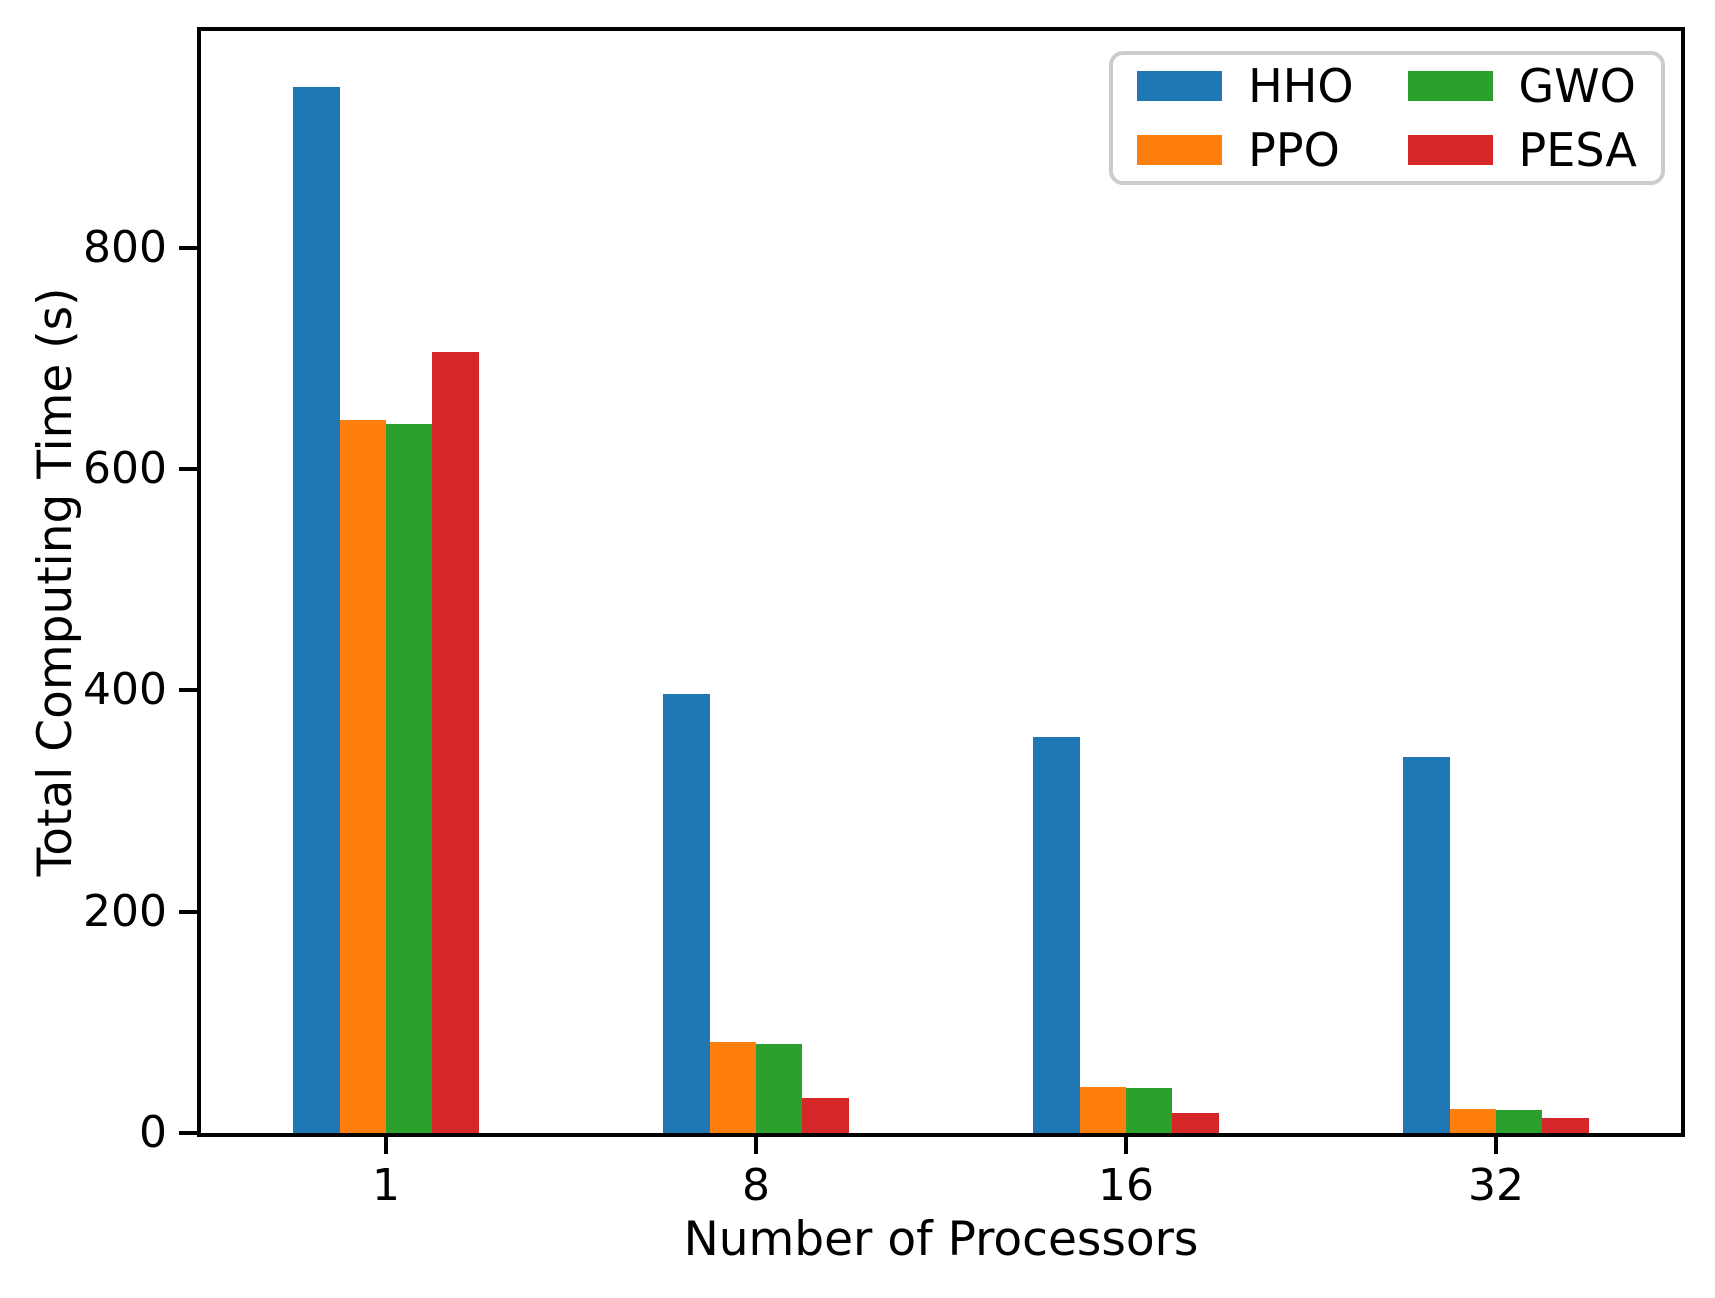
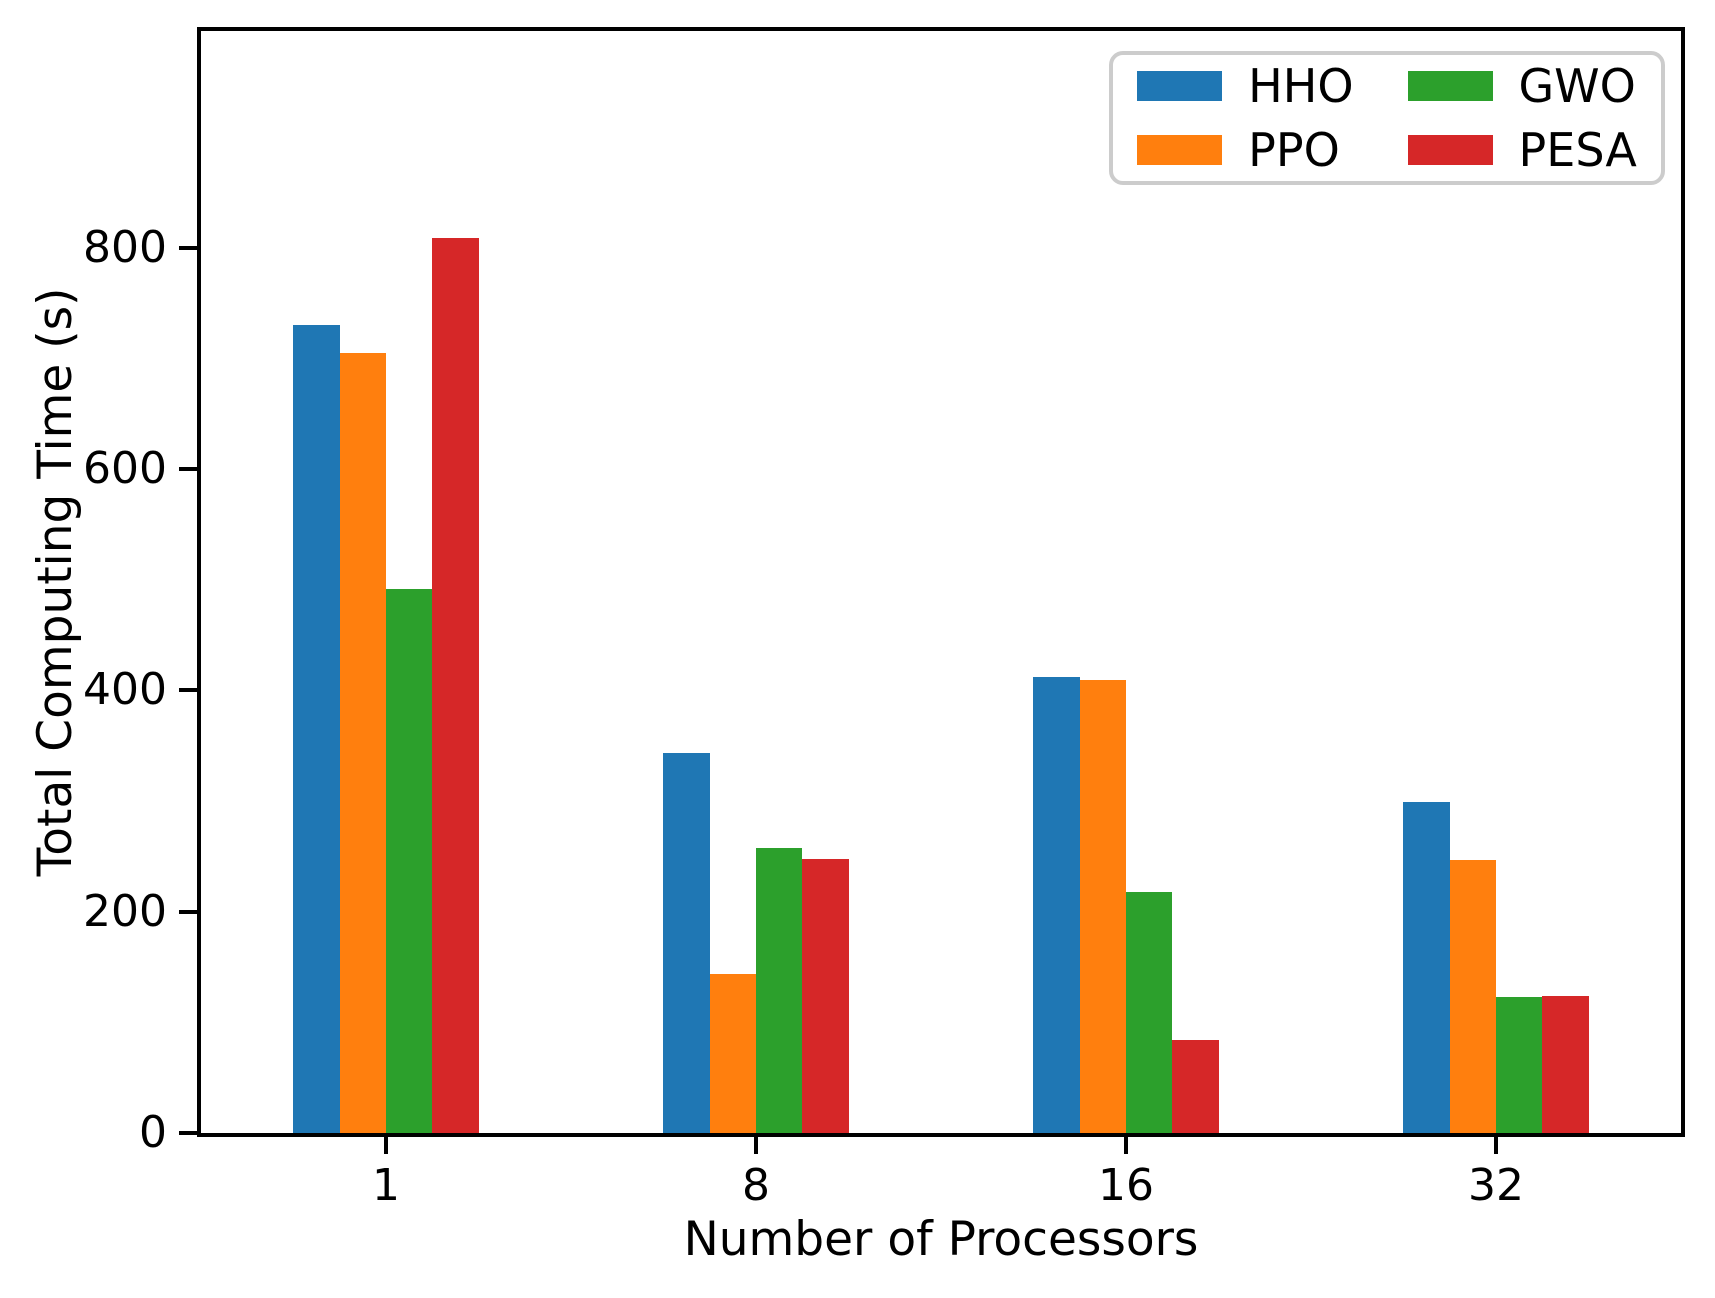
HHO/1: 945 -> 730
PPO/1: 644 -> 705
GWO/1: 641 -> 492
PESA/1: 706 -> 809
HHO/8: 397 -> 343
PPO/8: 82 -> 144
GWO/8: 80 -> 258
PESA/8: 32 -> 248
HHO/16: 358 -> 412
PPO/16: 42 -> 409
GWO/16: 41 -> 218
PESA/16: 18 -> 84
HHO/32: 340 -> 299
PPO/32: 22 -> 247
GWO/32: 21 -> 123
PESA/32: 14 -> 124
